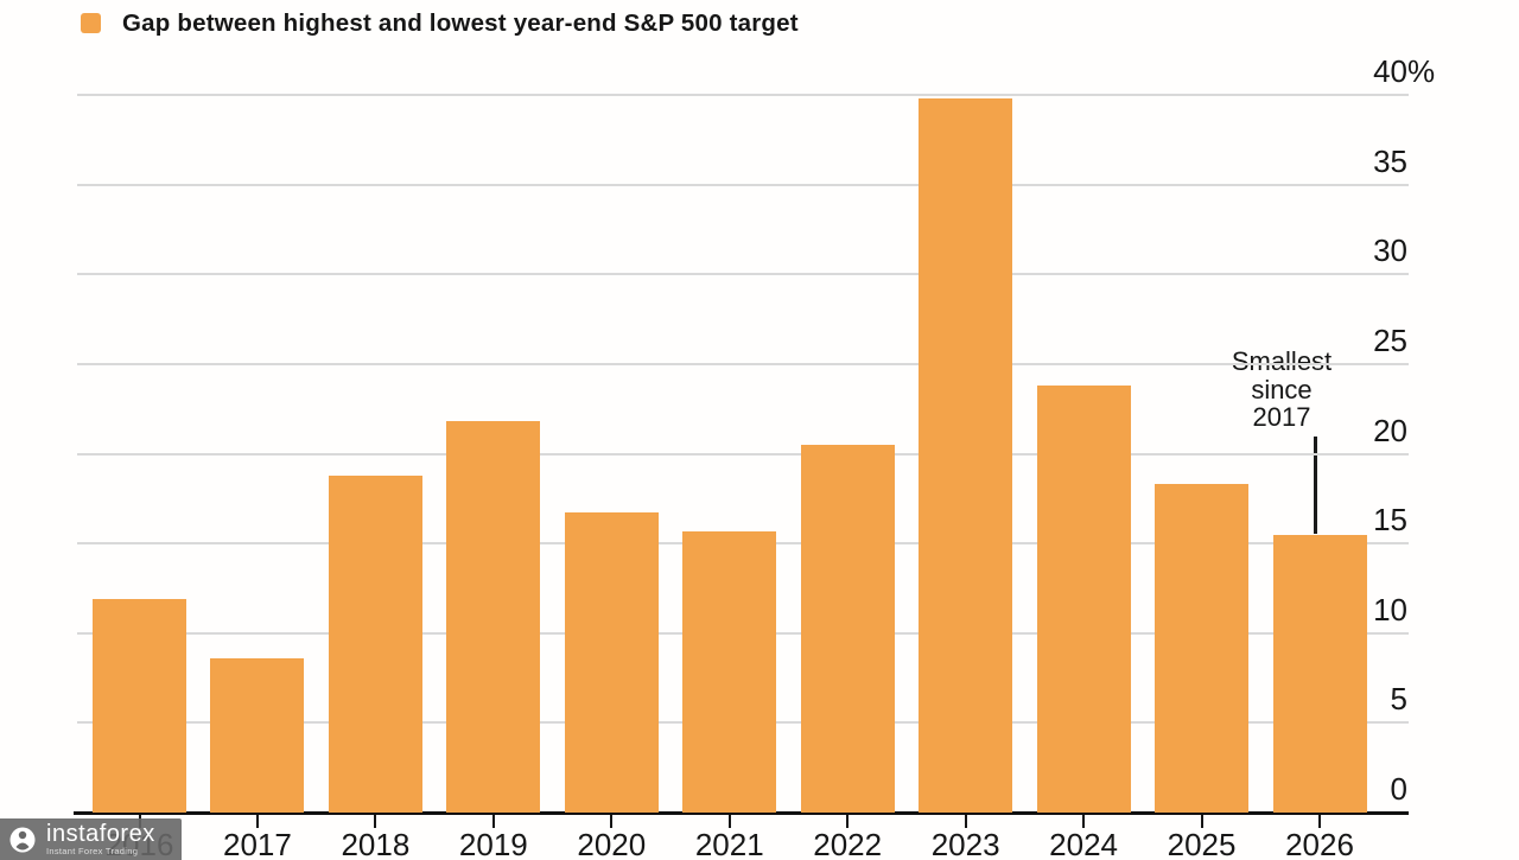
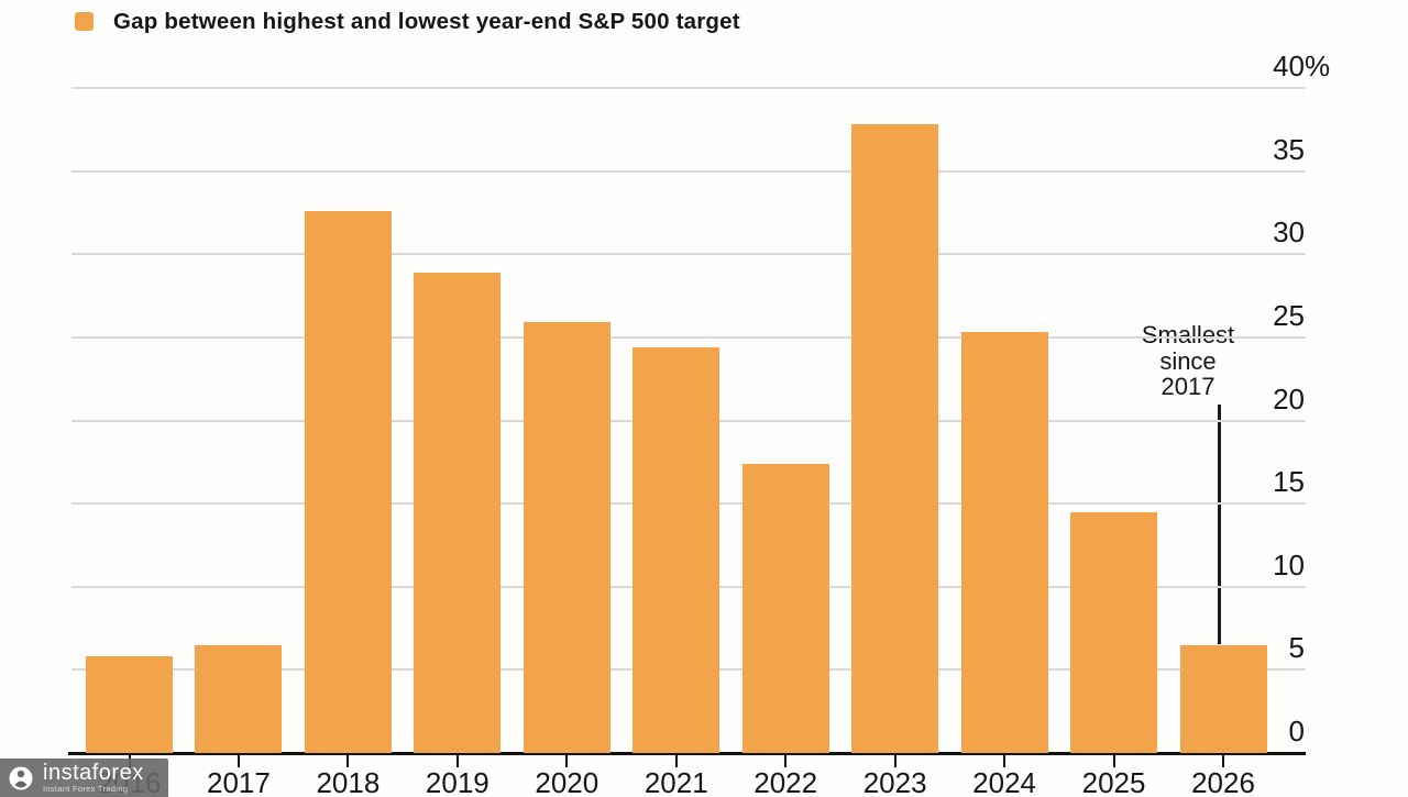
2016: 11.9 -> 5.8
2017: 8.6 -> 6.5
2018: 18.8 -> 32.6
2019: 21.8 -> 28.9
2020: 16.7 -> 25.9
2021: 15.7 -> 24.4
2022: 20.5 -> 17.4
2023: 39.8 -> 37.8
2024: 23.8 -> 25.3
2025: 18.3 -> 14.5
2026: 15.5 -> 6.5
